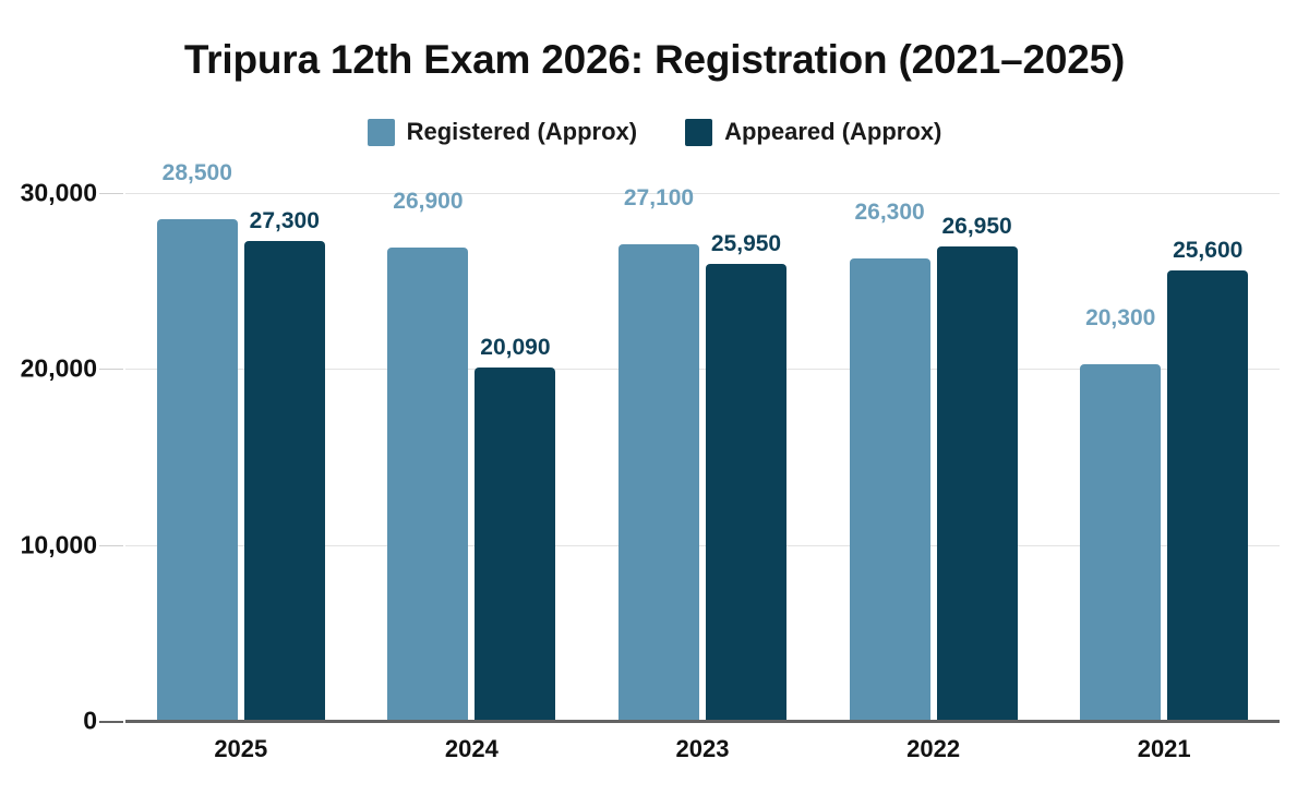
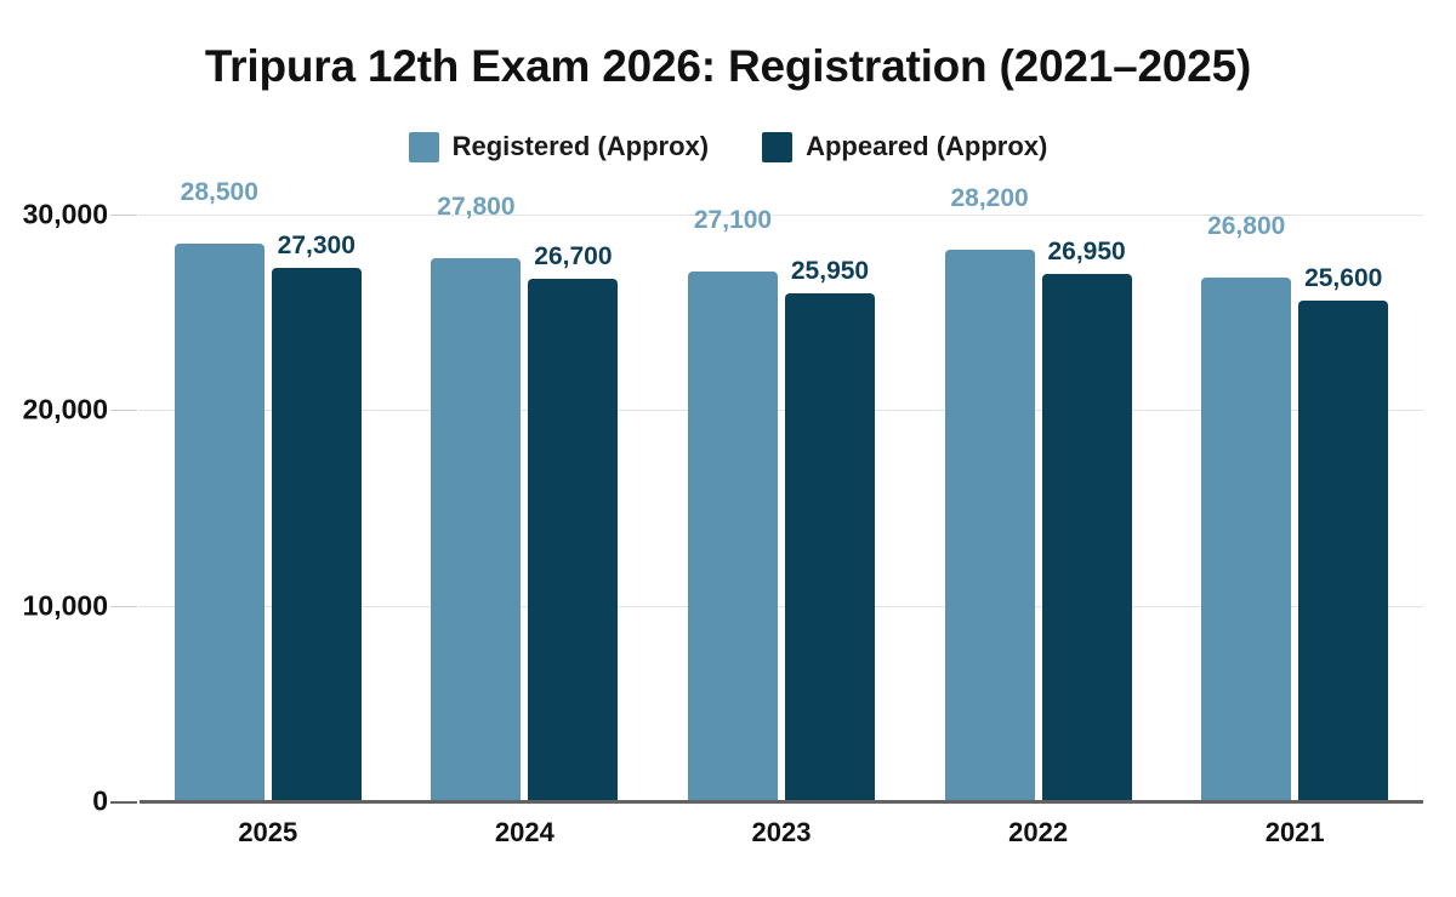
Registered (Approx)/2024: 26,900 -> 27,800
Appeared (Approx)/2024: 20,090 -> 26,700
Registered (Approx)/2022: 26,300 -> 28,200
Registered (Approx)/2021: 20,300 -> 26,800
